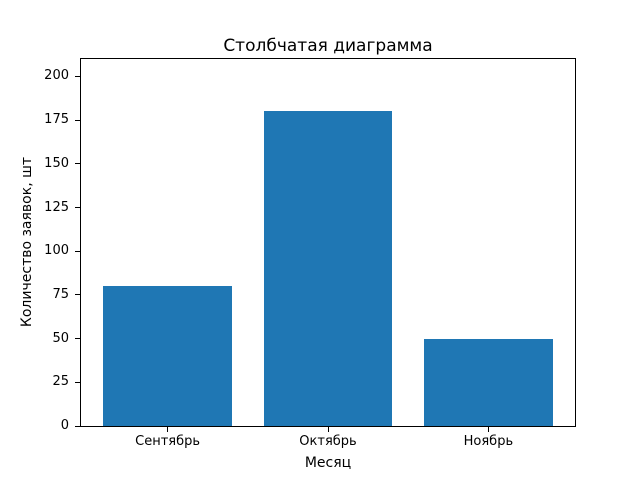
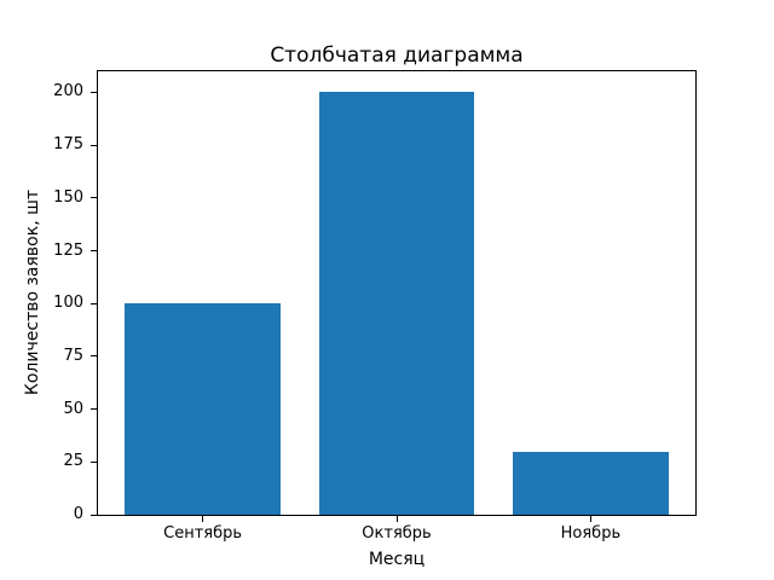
Сентябрь: 80 -> 100
Октябрь: 180 -> 200
Ноябрь: 50 -> 30
